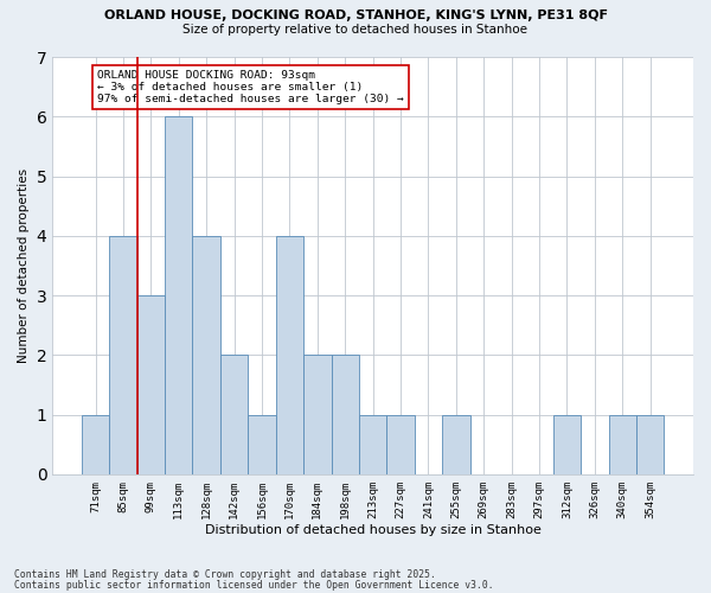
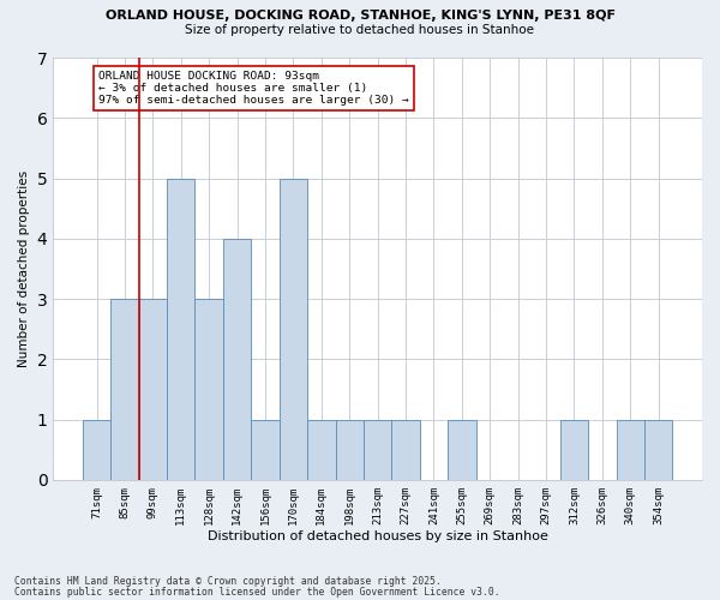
85sqm: 4 -> 3
113sqm: 6 -> 5
128sqm: 4 -> 3
142sqm: 2 -> 4
170sqm: 4 -> 5
184sqm: 2 -> 1
198sqm: 2 -> 1
